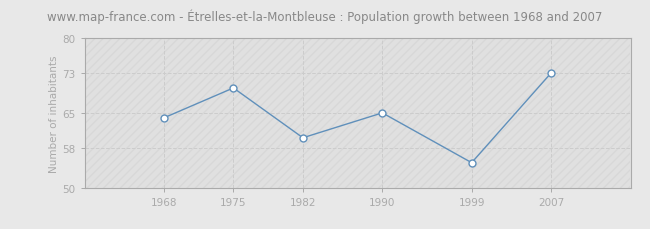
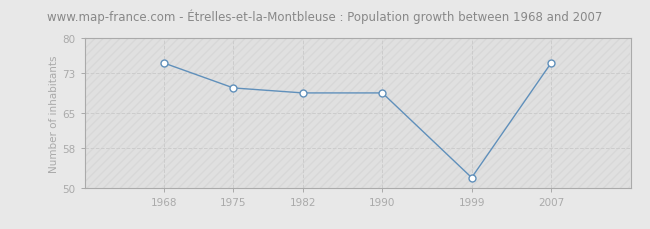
1968: 64 -> 75
1982: 60 -> 69
1990: 65 -> 69
1999: 55 -> 52
2007: 73 -> 75
